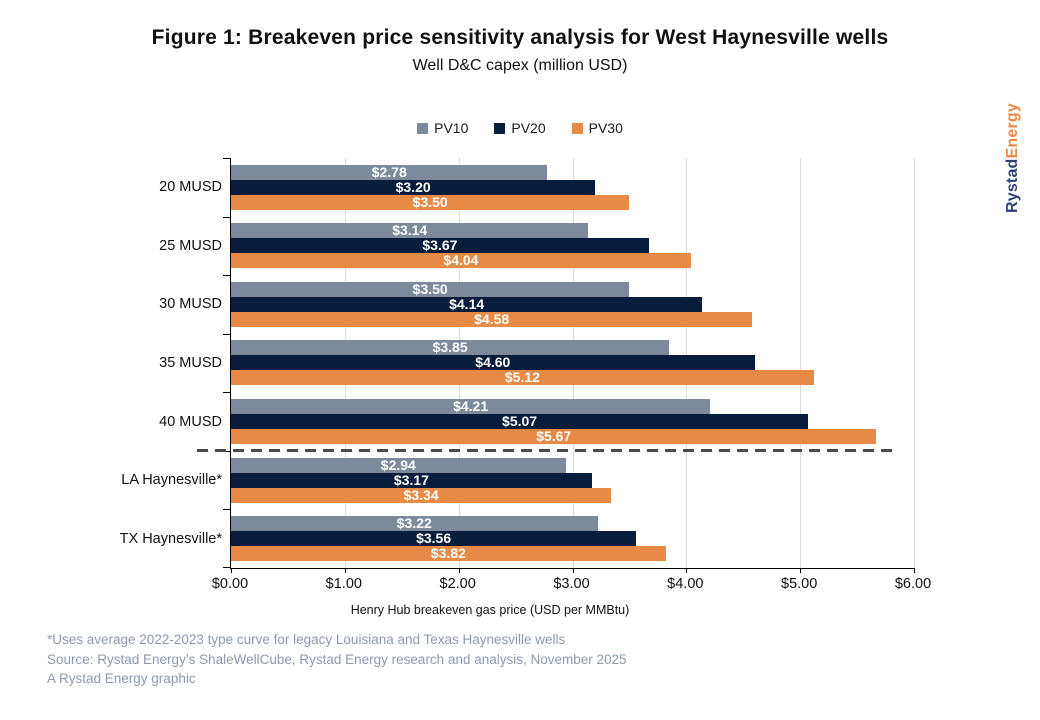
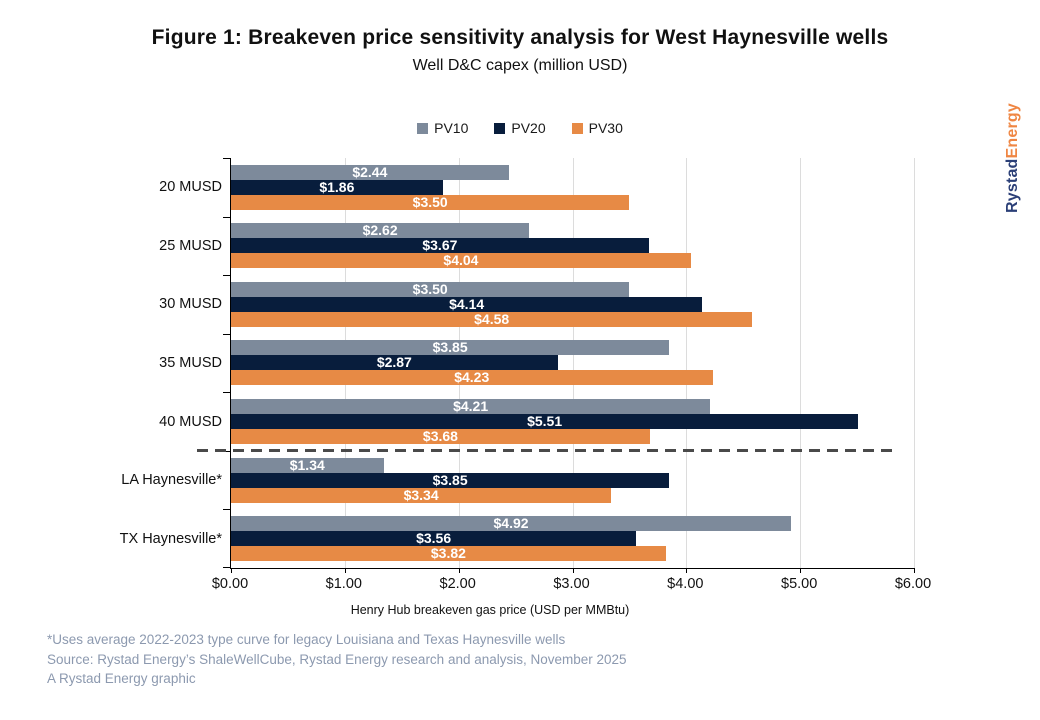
PV10/20 MUSD: $2.78 -> $2.44
PV20/20 MUSD: $3.20 -> $1.86
PV10/25 MUSD: $3.14 -> $2.62
PV20/35 MUSD: $4.60 -> $2.87
PV30/35 MUSD: $5.12 -> $4.23
PV20/40 MUSD: $5.07 -> $5.51
PV30/40 MUSD: $5.67 -> $3.68
PV10/LA Haynesville*: $2.94 -> $1.34
PV20/LA Haynesville*: $3.17 -> $3.85
PV10/TX Haynesville*: $3.22 -> $4.92
